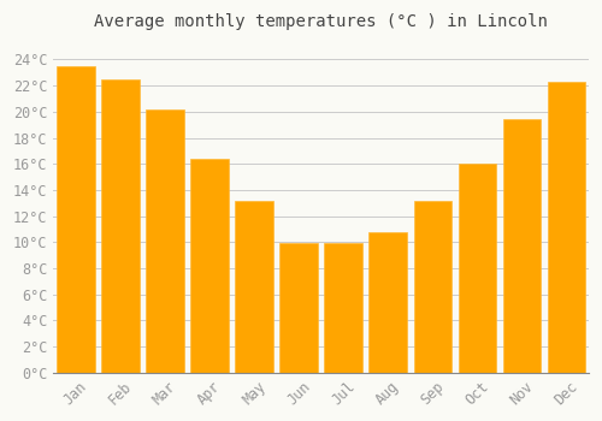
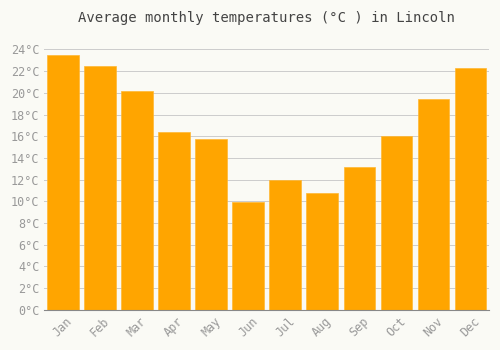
May: 13.2°C -> 15.7°C
Jul: 9.9°C -> 12.0°C
